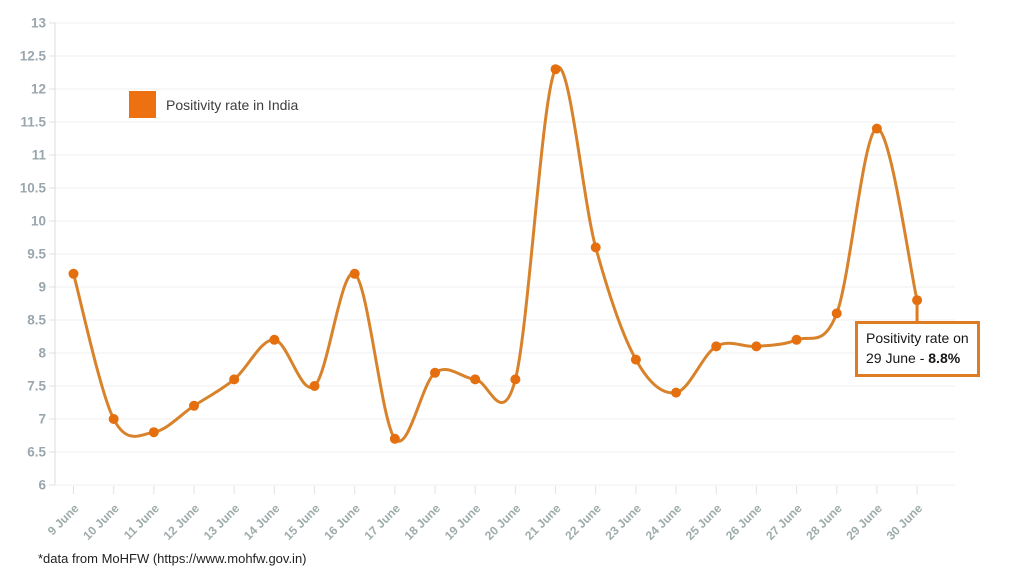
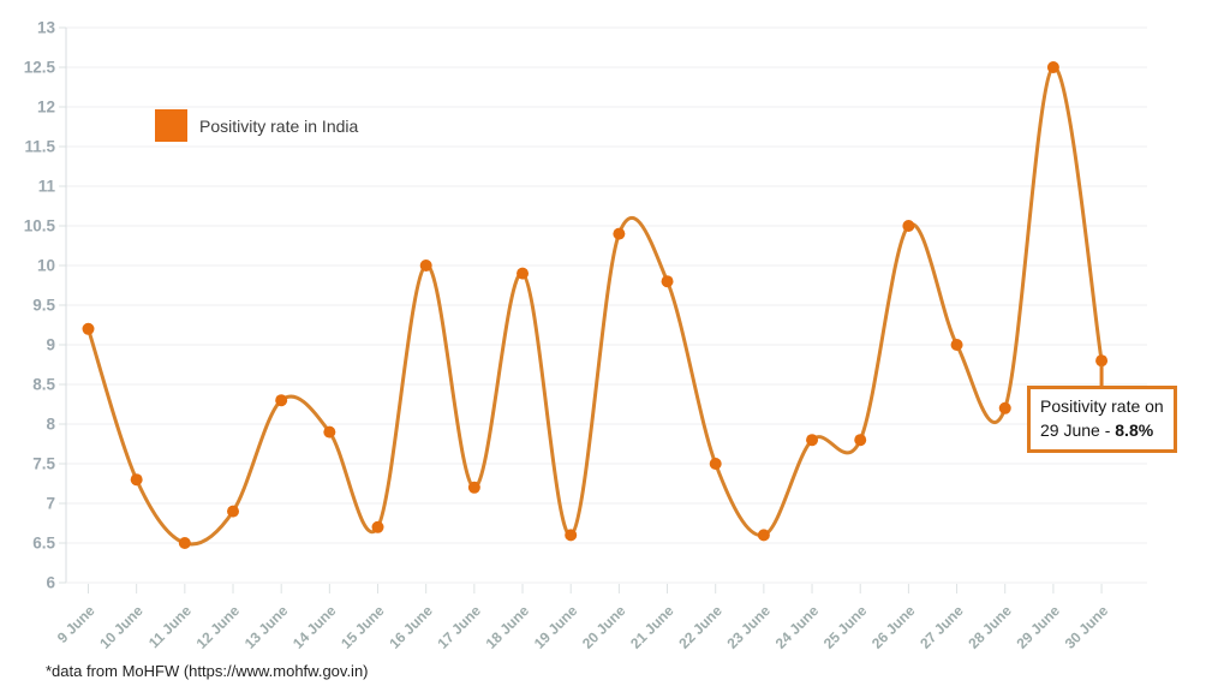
10 June: 7.0 -> 7.3
11 June: 6.8 -> 6.5
12 June: 7.2 -> 6.9
13 June: 7.6 -> 8.3
14 June: 8.2 -> 7.9
15 June: 7.5 -> 6.7
16 June: 9.2 -> 10.0
17 June: 6.7 -> 7.2
18 June: 7.7 -> 9.9
19 June: 7.6 -> 6.6
20 June: 7.6 -> 10.4
21 June: 12.3 -> 9.8
22 June: 9.6 -> 7.5
23 June: 7.9 -> 6.6
24 June: 7.4 -> 7.8
25 June: 8.1 -> 7.8
26 June: 8.1 -> 10.5
27 June: 8.2 -> 9.0
28 June: 8.6 -> 8.2
29 June: 11.4 -> 12.5
